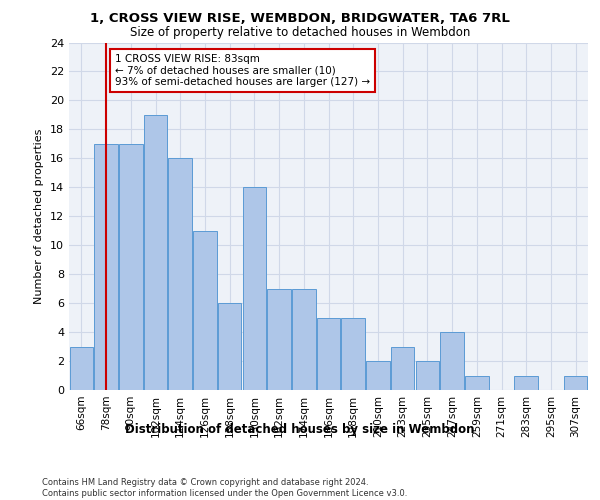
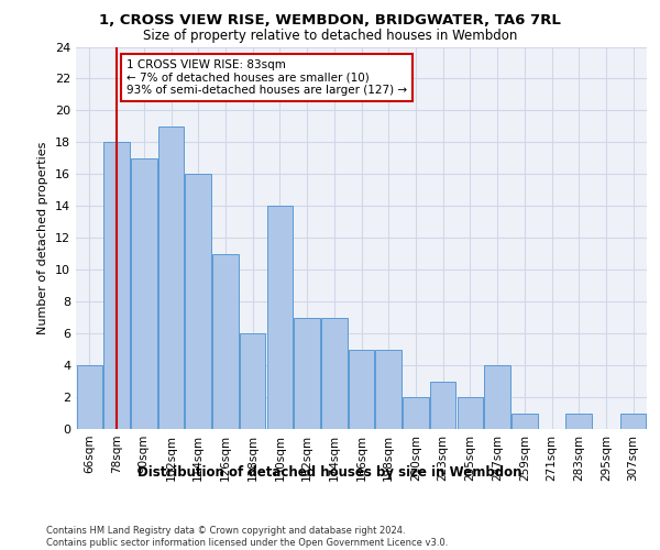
66sqm: 3 -> 4
78sqm: 17 -> 18
